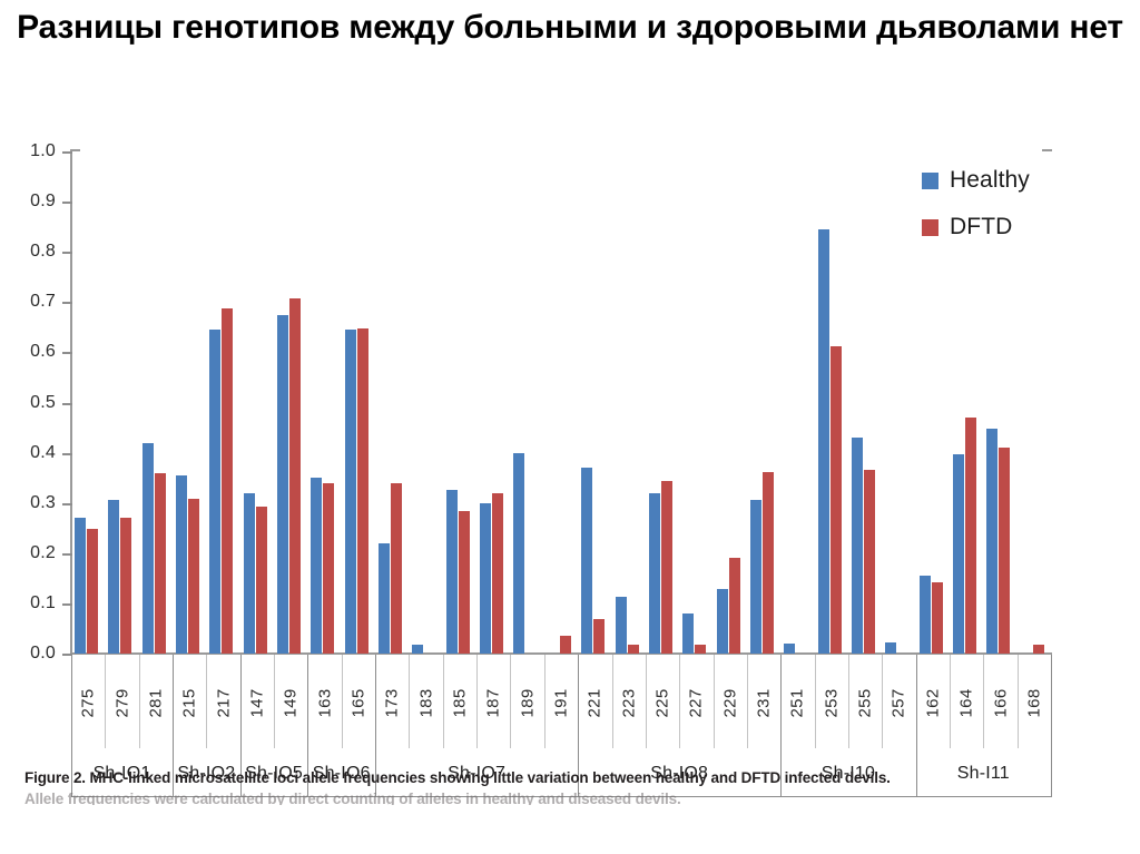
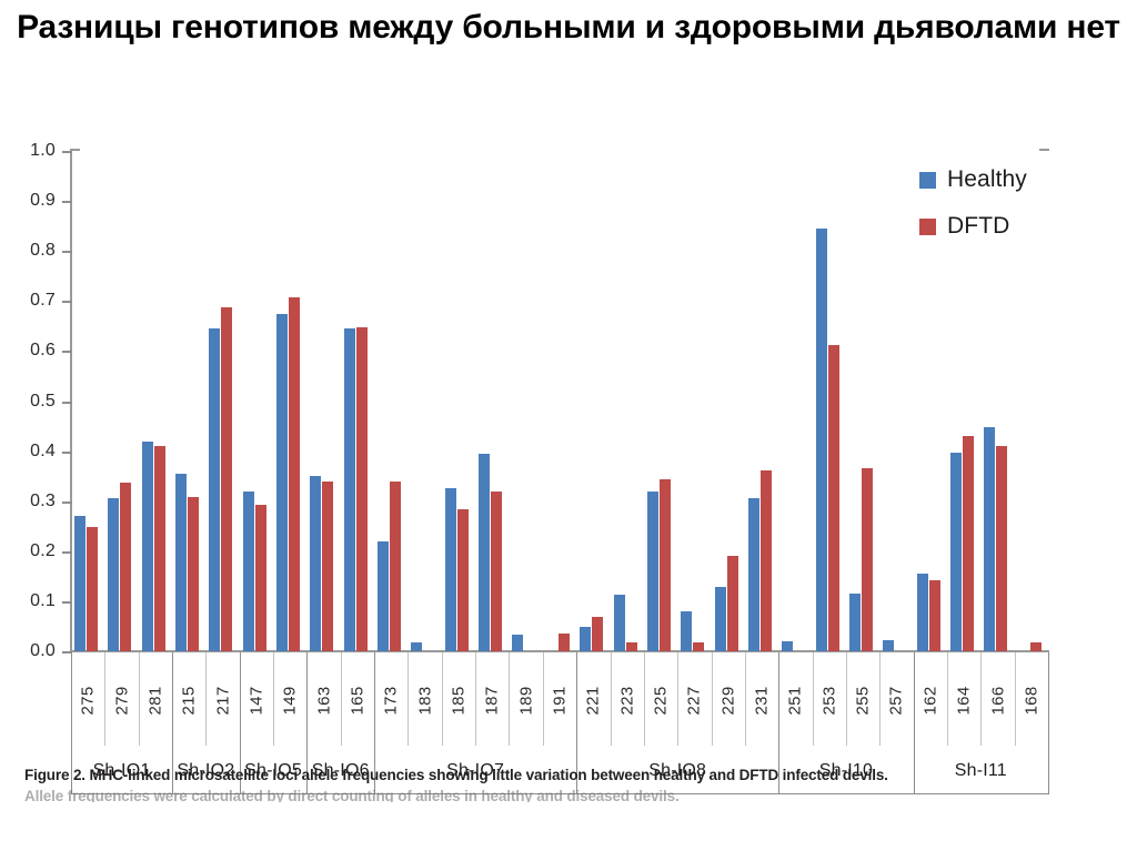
DFTD/279: 0.27 -> 0.34
DFTD/281: 0.36 -> 0.41
Healthy/187: 0.30 -> 0.40
Healthy/189: 0.40 -> 0.03
Healthy/221: 0.37 -> 0.05
Healthy/255: 0.43 -> 0.12
DFTD/164: 0.47 -> 0.43
